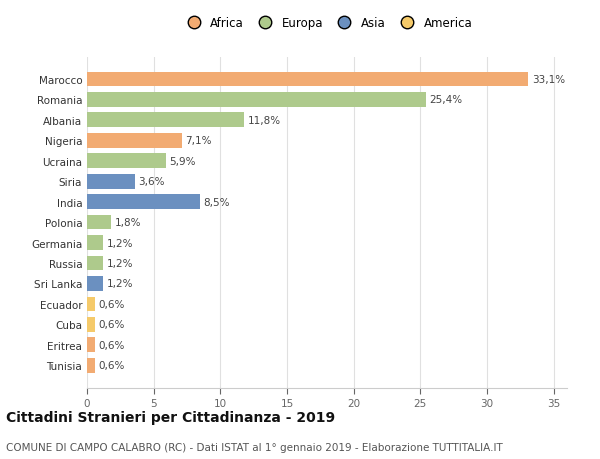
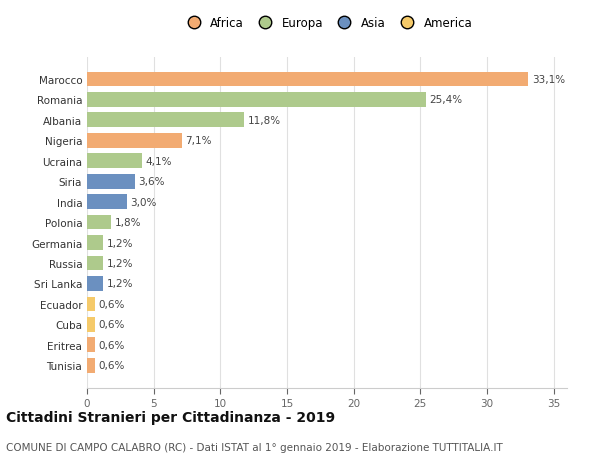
Ucraina: 5,9% -> 4,1%
India: 8,5% -> 3,0%
